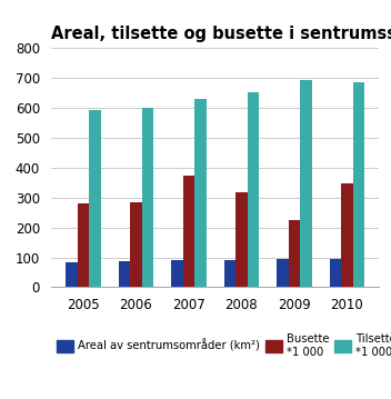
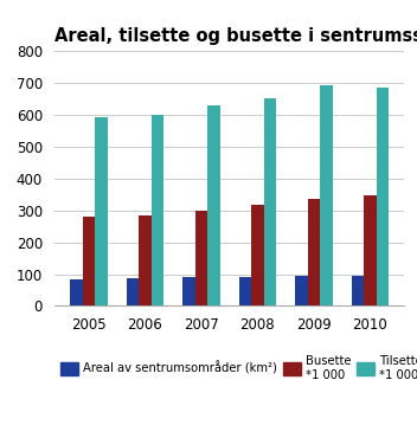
Busette *1 000/2007: 375 -> 300
Busette *1 000/2009: 225 -> 336
